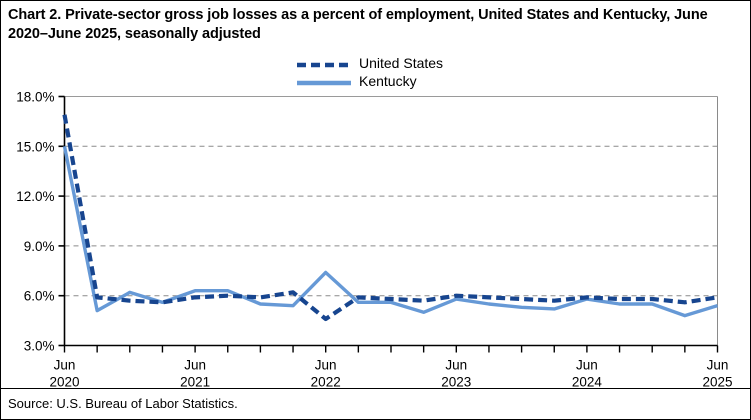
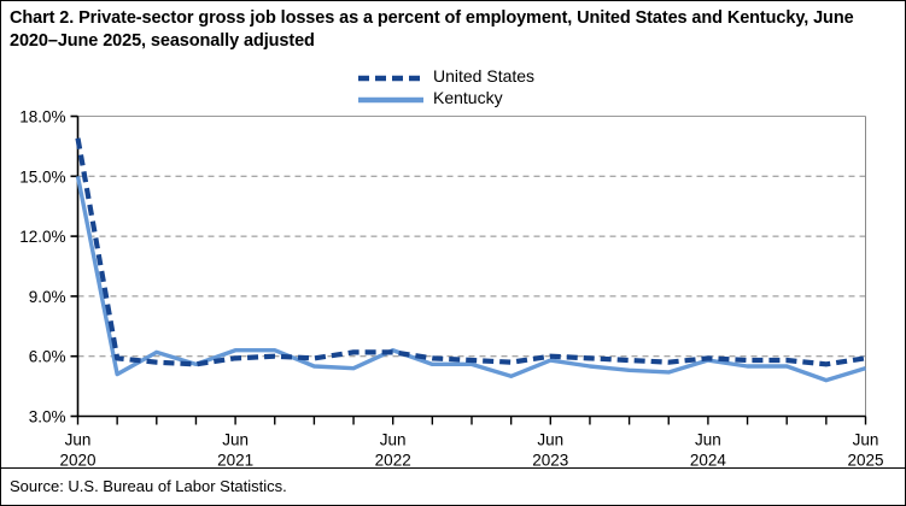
United States/Jun 2022: 4.6% -> 6.2%
Kentucky/Jun 2022: 7.4% -> 6.3%
